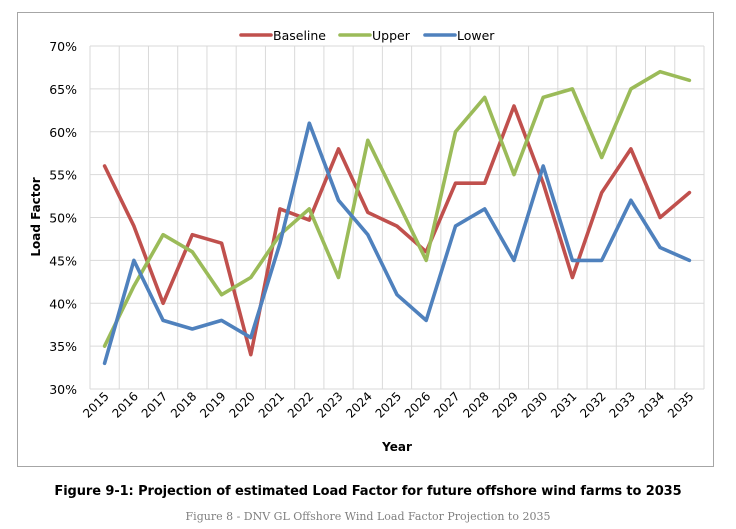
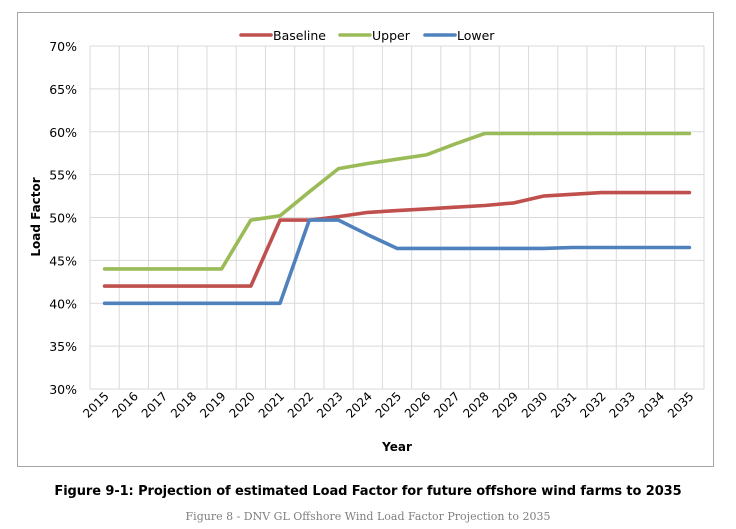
Baseline/2015: 56% -> 42%
Upper/2015: 35% -> 44%
Lower/2015: 33% -> 40%
Baseline/2016: 49% -> 42%
Upper/2016: 42% -> 44%
Lower/2016: 45% -> 40%
Baseline/2017: 40% -> 42%
Upper/2017: 48% -> 44%
Lower/2017: 38% -> 40%
Baseline/2018: 48% -> 42%
Upper/2018: 46% -> 44%
Lower/2018: 37% -> 40%
Baseline/2019: 47% -> 42%
Upper/2019: 41% -> 44%
Lower/2019: 38% -> 40%
Baseline/2020: 34% -> 42%
Upper/2020: 43% -> 50%
Lower/2020: 36% -> 40%
Baseline/2021: 51% -> 50%
Upper/2021: 48% -> 50%
Lower/2021: 47% -> 40%
Upper/2022: 51% -> 53%
Lower/2022: 61% -> 50%
Baseline/2023: 58% -> 50%
Upper/2023: 43% -> 56%
Lower/2023: 52% -> 50%
Upper/2024: 59% -> 56%
Baseline/2025: 49% -> 51%
Upper/2025: 52% -> 57%
Lower/2025: 41% -> 46%
Baseline/2026: 46% -> 51%
Upper/2026: 45% -> 57%
Lower/2026: 38% -> 46%
Baseline/2027: 54% -> 51%
Upper/2027: 60% -> 59%
Lower/2027: 49% -> 46%
Baseline/2028: 54% -> 51%
Upper/2028: 64% -> 60%
Lower/2028: 51% -> 46%
Baseline/2029: 63% -> 52%
Upper/2029: 55% -> 60%
Lower/2029: 45% -> 46%
Baseline/2030: 54% -> 52%
Upper/2030: 64% -> 60%
Lower/2030: 56% -> 46%
Baseline/2031: 43% -> 53%
Upper/2031: 65% -> 60%
Lower/2031: 45% -> 46%
Upper/2032: 57% -> 60%
Lower/2032: 45% -> 46%
Baseline/2033: 58% -> 53%
Upper/2033: 65% -> 60%
Lower/2033: 52% -> 46%
Baseline/2034: 50% -> 53%
Upper/2034: 67% -> 60%
Upper/2035: 66% -> 60%
Lower/2035: 45% -> 46%
